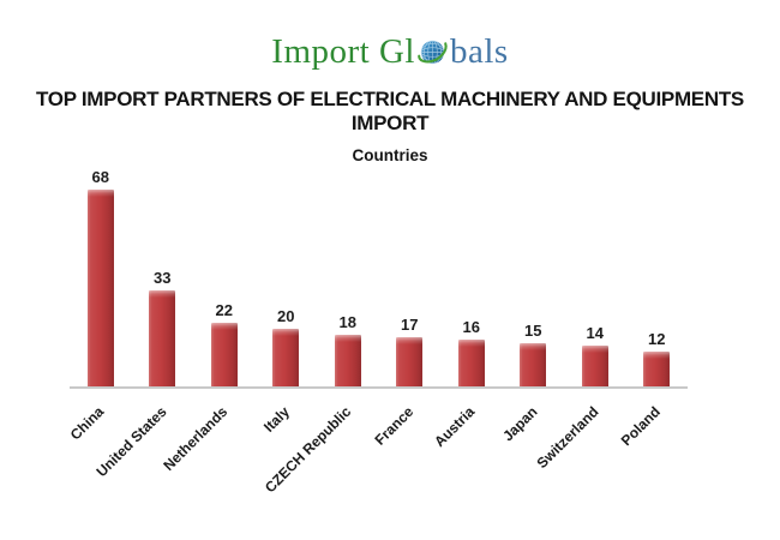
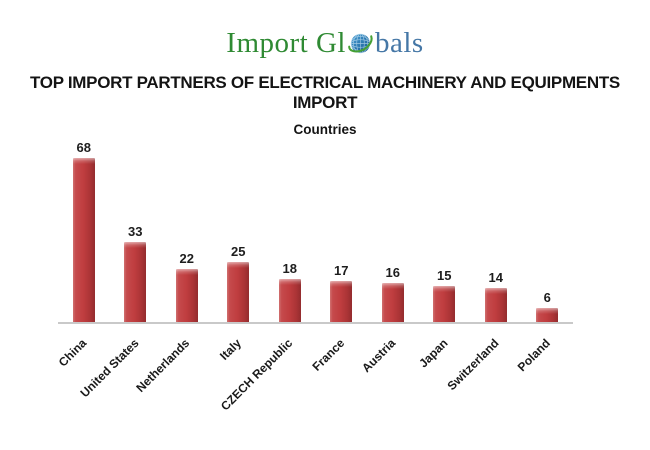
Italy: 20 -> 25
Poland: 12 -> 6
